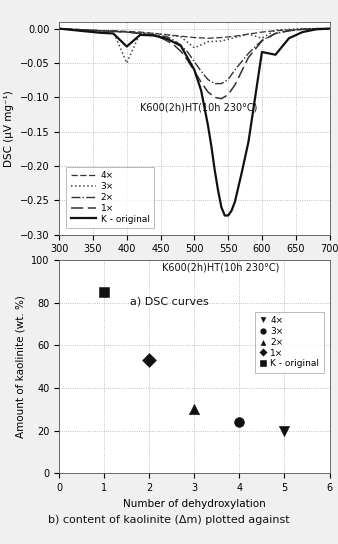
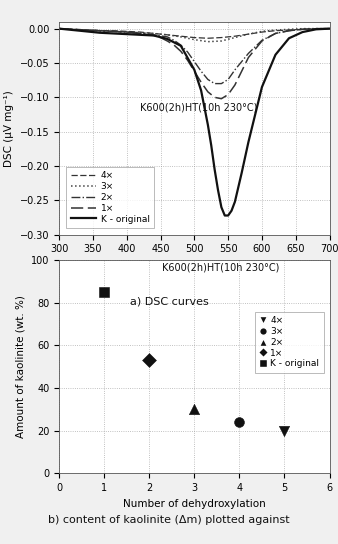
K - original/400: -0.026 -> -0.008
3×/400: -0.050 -> -0.005
3×/500: -0.028 -> -0.016
K - original/600: -0.034 -> -0.085
3×/600: -0.014 -> -0.004
